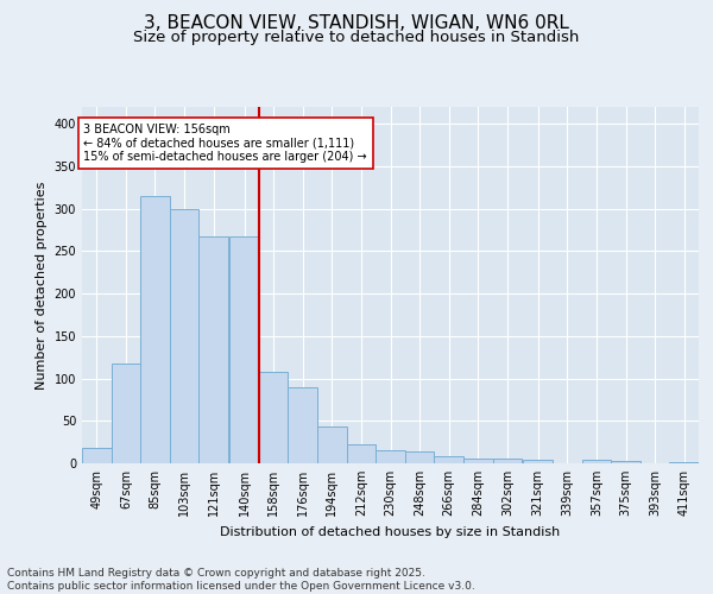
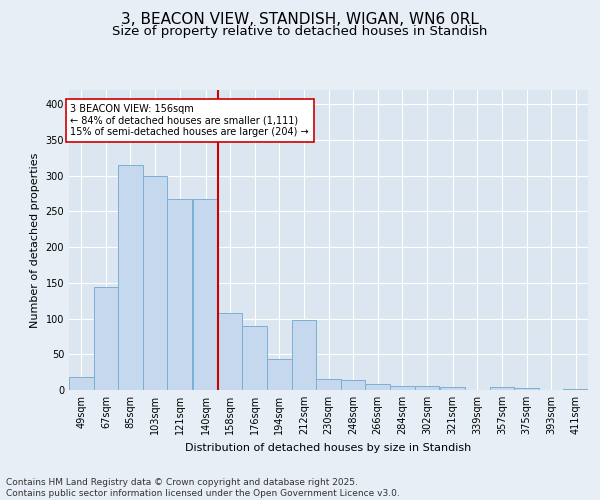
67sqm: 118 -> 144
212sqm: 22 -> 98
